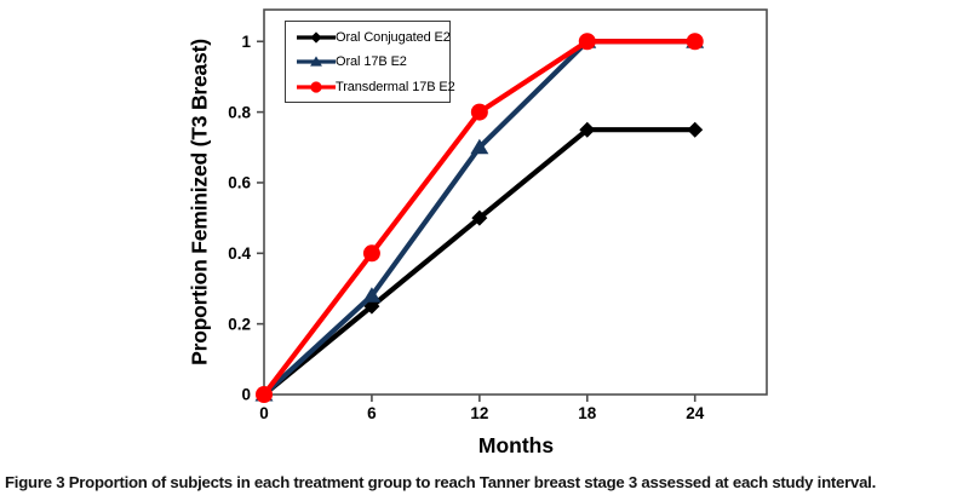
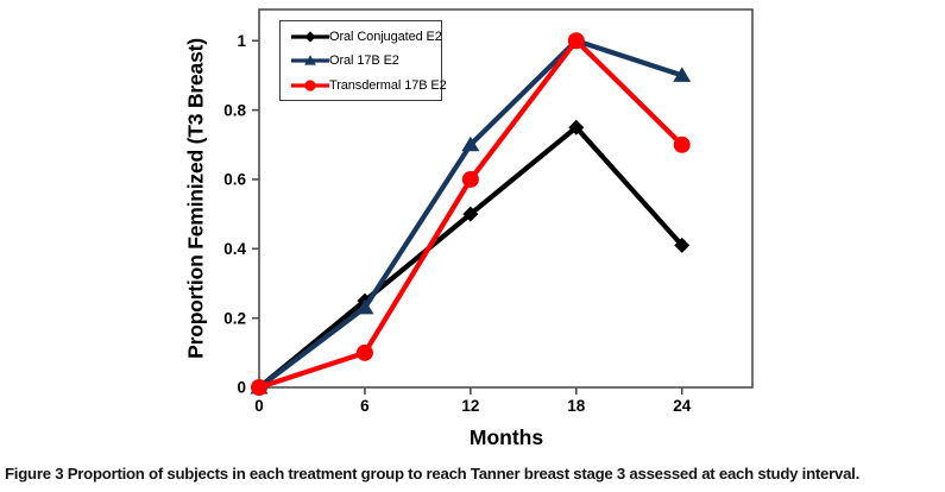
Oral 17B E2/6: 0.28 -> 0.23
Transdermal 17B E2/6: 0.4 -> 0.1
Transdermal 17B E2/12: 0.8 -> 0.6
Oral Conjugated E2/24: 0.75 -> 0.41
Oral 17B E2/24: 1.00 -> 0.90
Transdermal 17B E2/24: 1.0 -> 0.7
